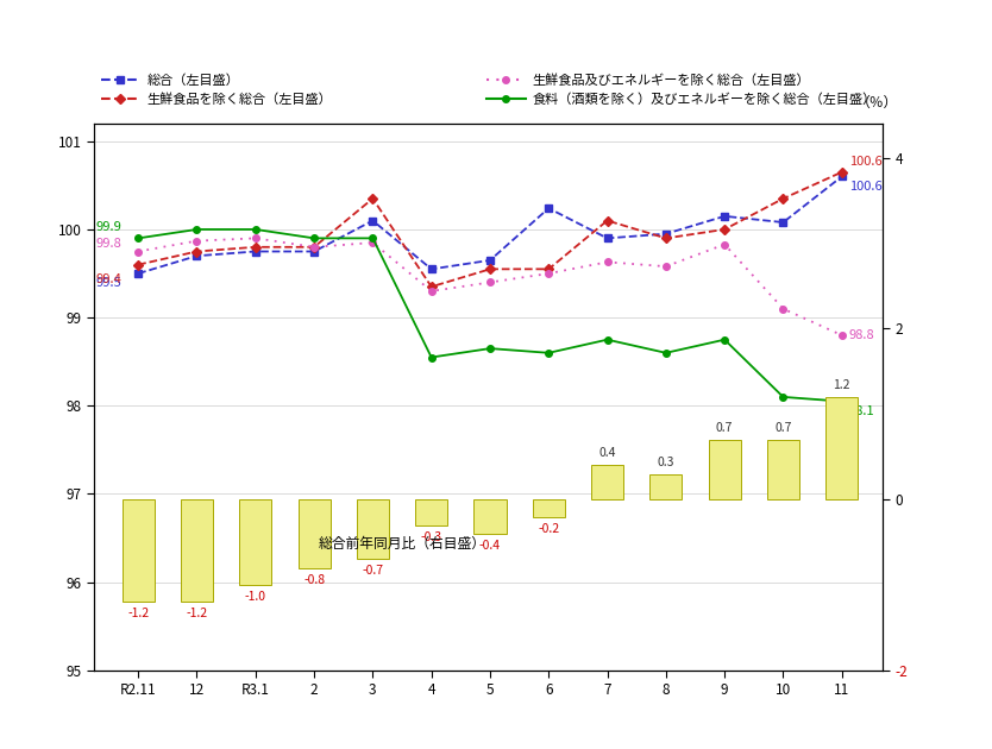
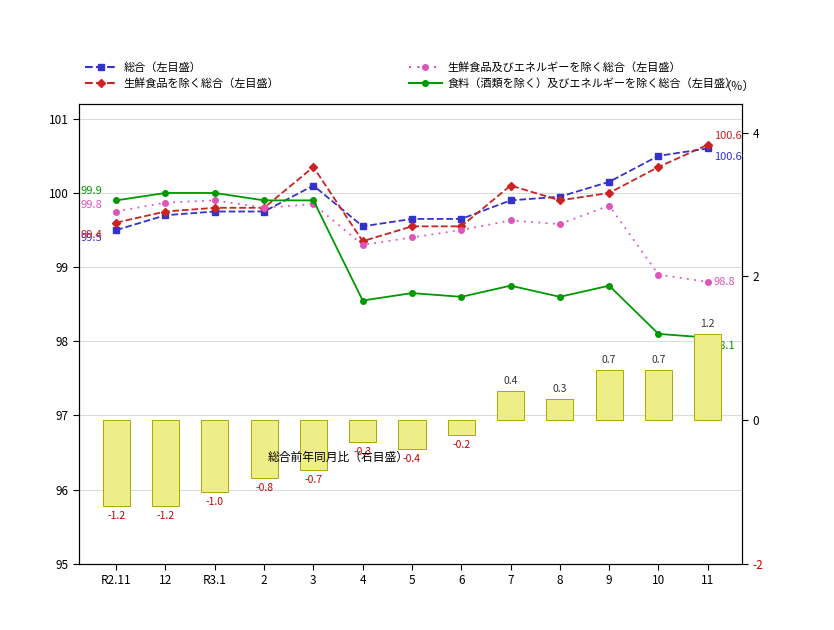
総合（左目盛）/6: 100.24 -> 99.65
総合（左目盛）/10: 100.08 -> 100.50
生鮮食品及びエネルギーを除く総合（左目盛）/10: 99.10 -> 98.90
